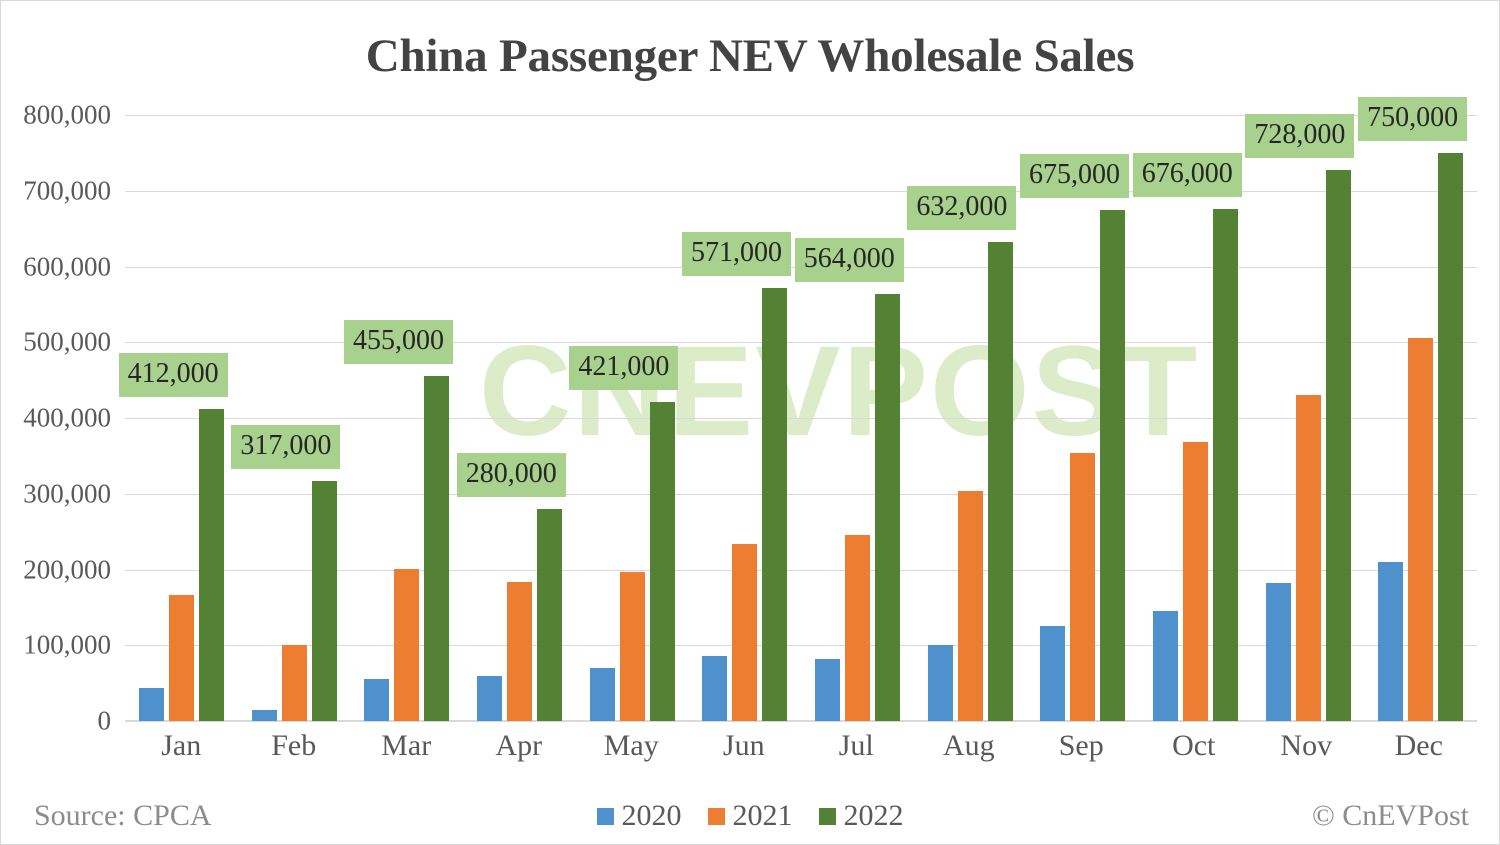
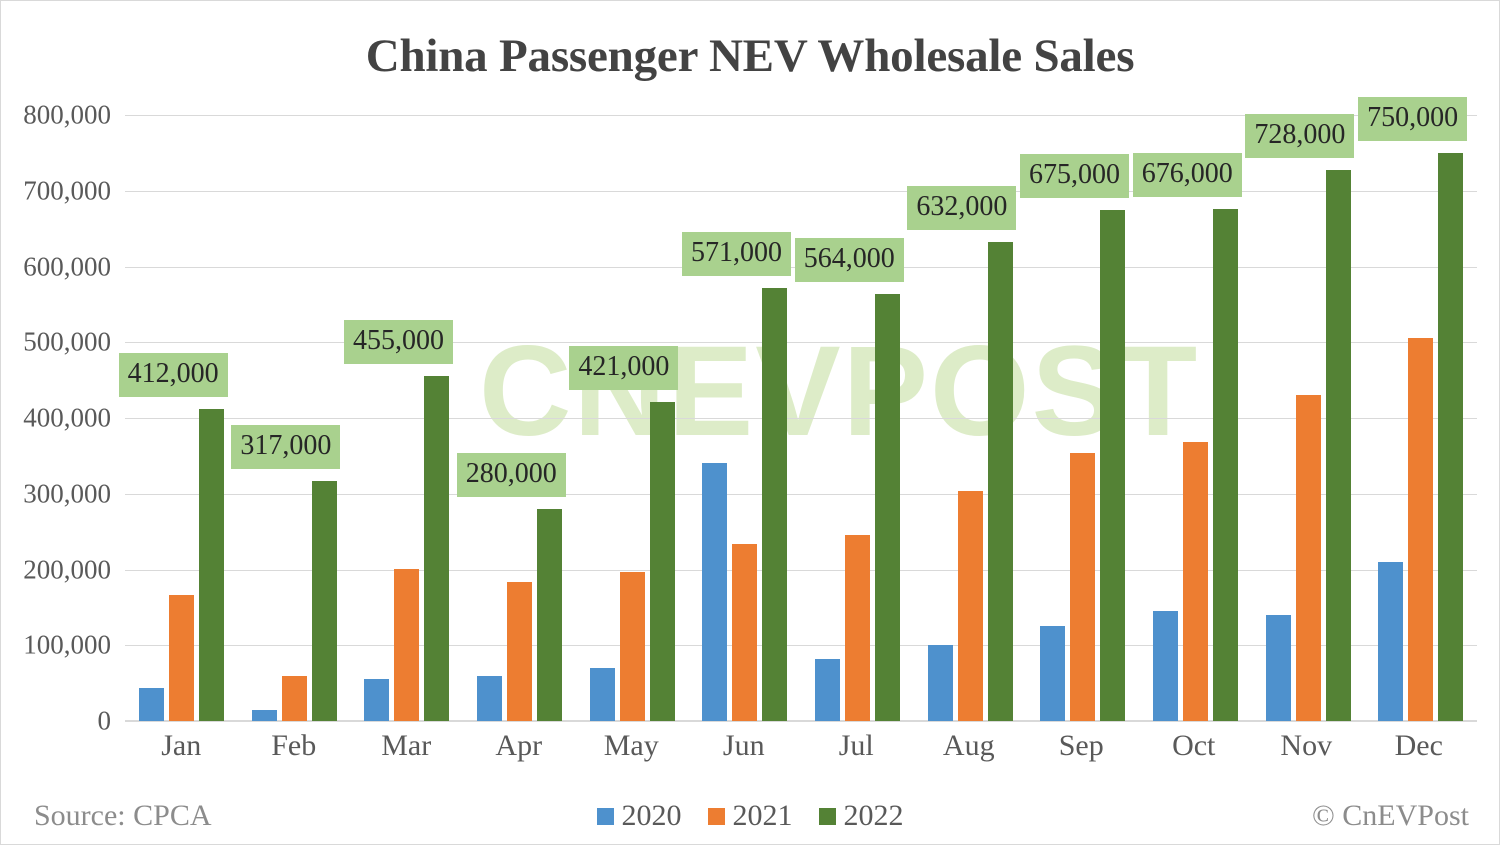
2021/Feb: 100000 -> 60000
2020/Jun: 90000 -> 340000
2020/Nov: 180000 -> 140000
